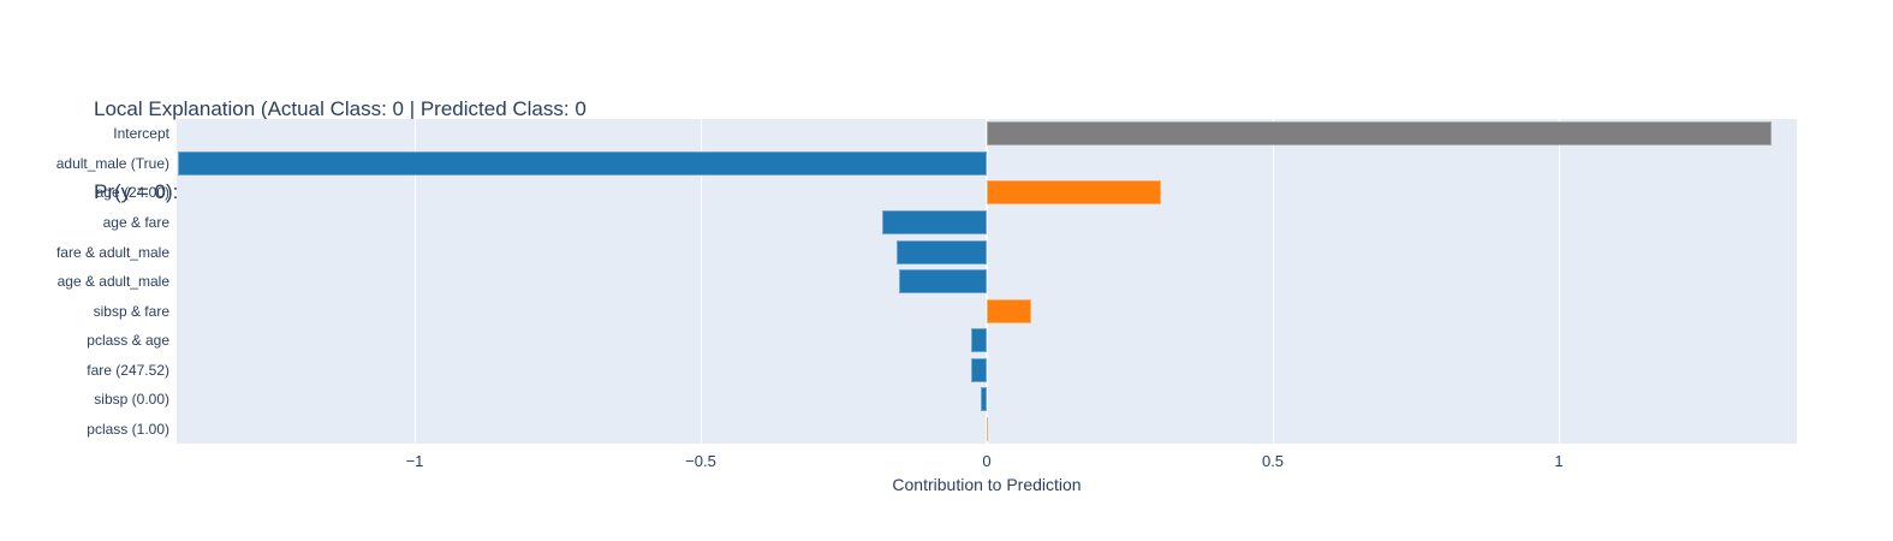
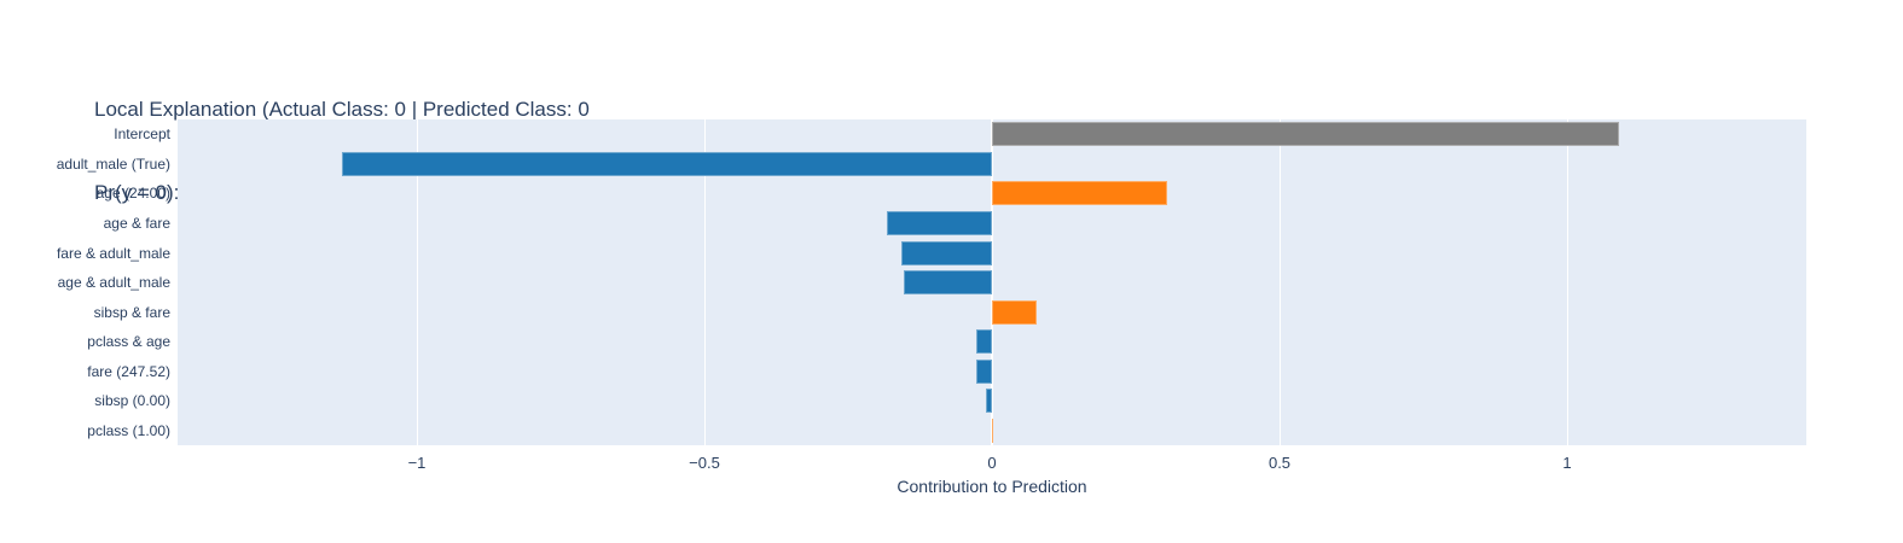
Intercept: 1.37 -> 1.09
adult_male (True): -1.41 -> -1.13
